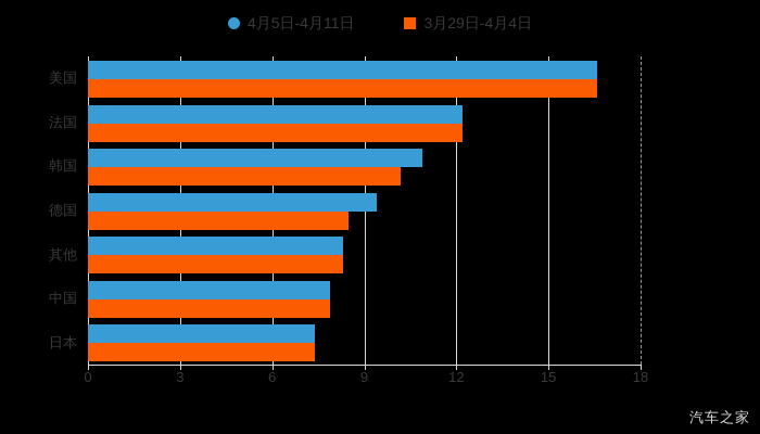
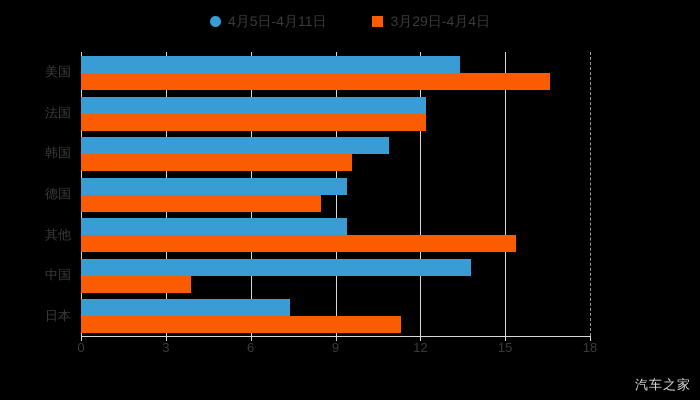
4月5日-4月11日/美国: 16.6 -> 13.4
3月29日-4月4日/韩国: 10.2 -> 9.6
4月5日-4月11日/其他: 8.3 -> 9.4
3月29日-4月4日/其他: 8.3 -> 15.4
4月5日-4月11日/中国: 7.9 -> 13.8
3月29日-4月4日/中国: 7.9 -> 3.9
3月29日-4月4日/日本: 7.4 -> 11.3
